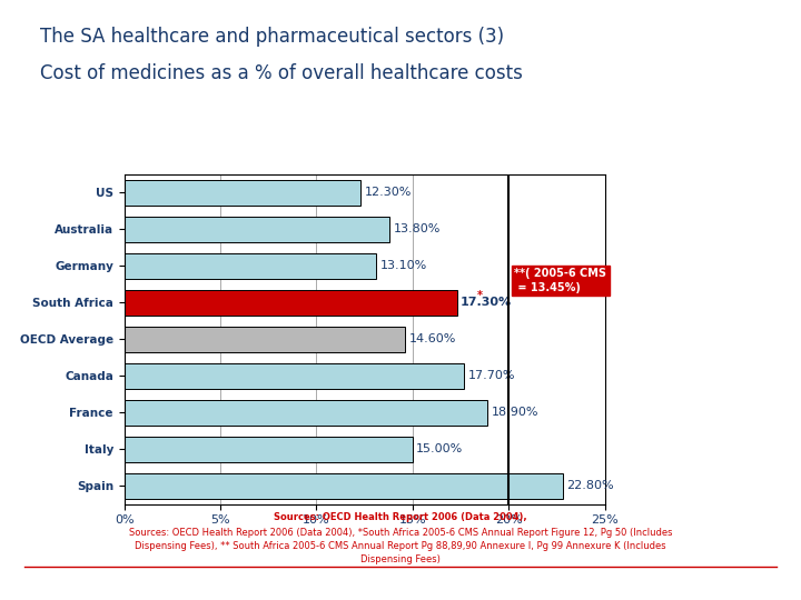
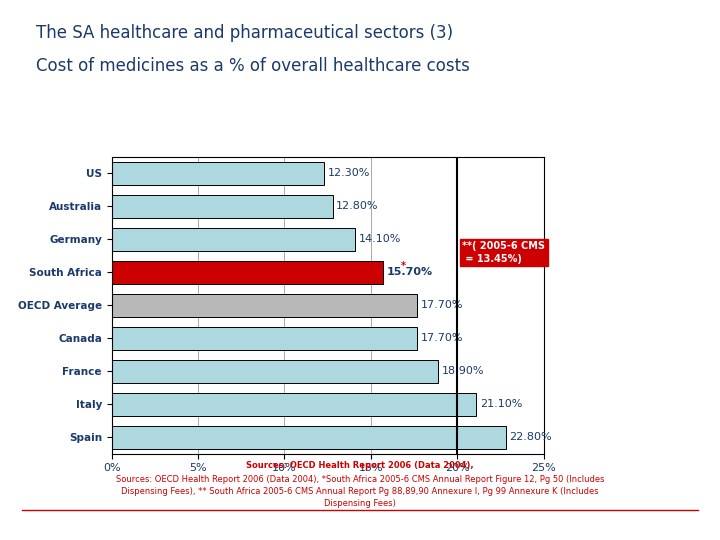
Australia: 13.80% -> 12.80%
Germany: 13.10% -> 14.10%
South Africa: 17.30% -> 15.70%
OECD Average: 14.60% -> 17.70%
Italy: 15.00% -> 21.10%
